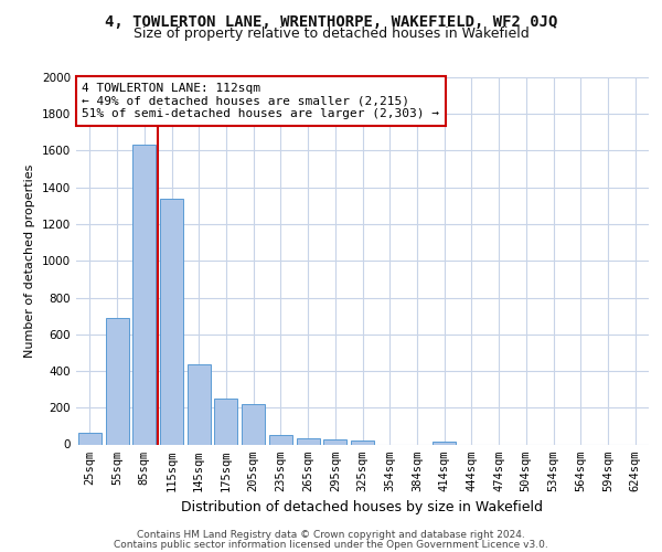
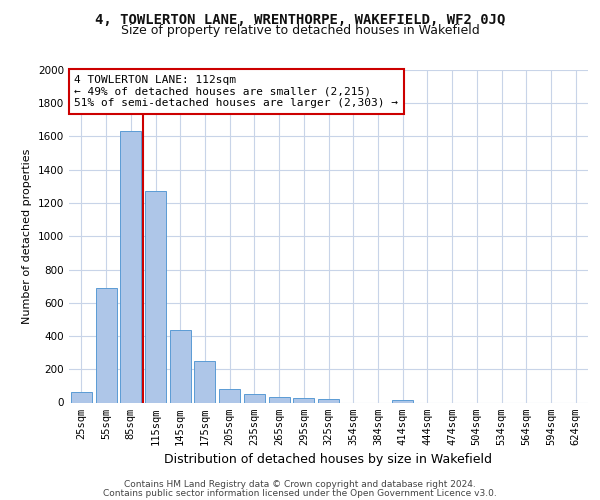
115sqm: 1340 -> 1280
205sqm: 220 -> 80
